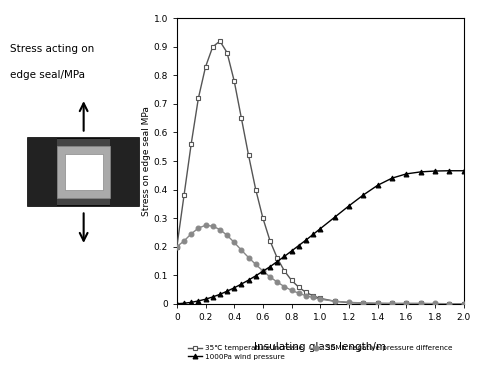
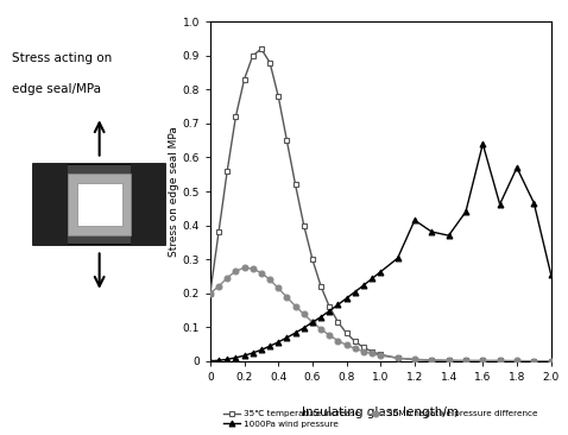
1000Pa wind pressure/1.2: 0.343 -> 0.415
1000Pa wind pressure/1.4: 0.415 -> 0.370
1000Pa wind pressure/1.6: 0.455 -> 0.640
1000Pa wind pressure/1.8: 0.465 -> 0.570
1000Pa wind pressure/2.0: 0.466 -> 0.255
